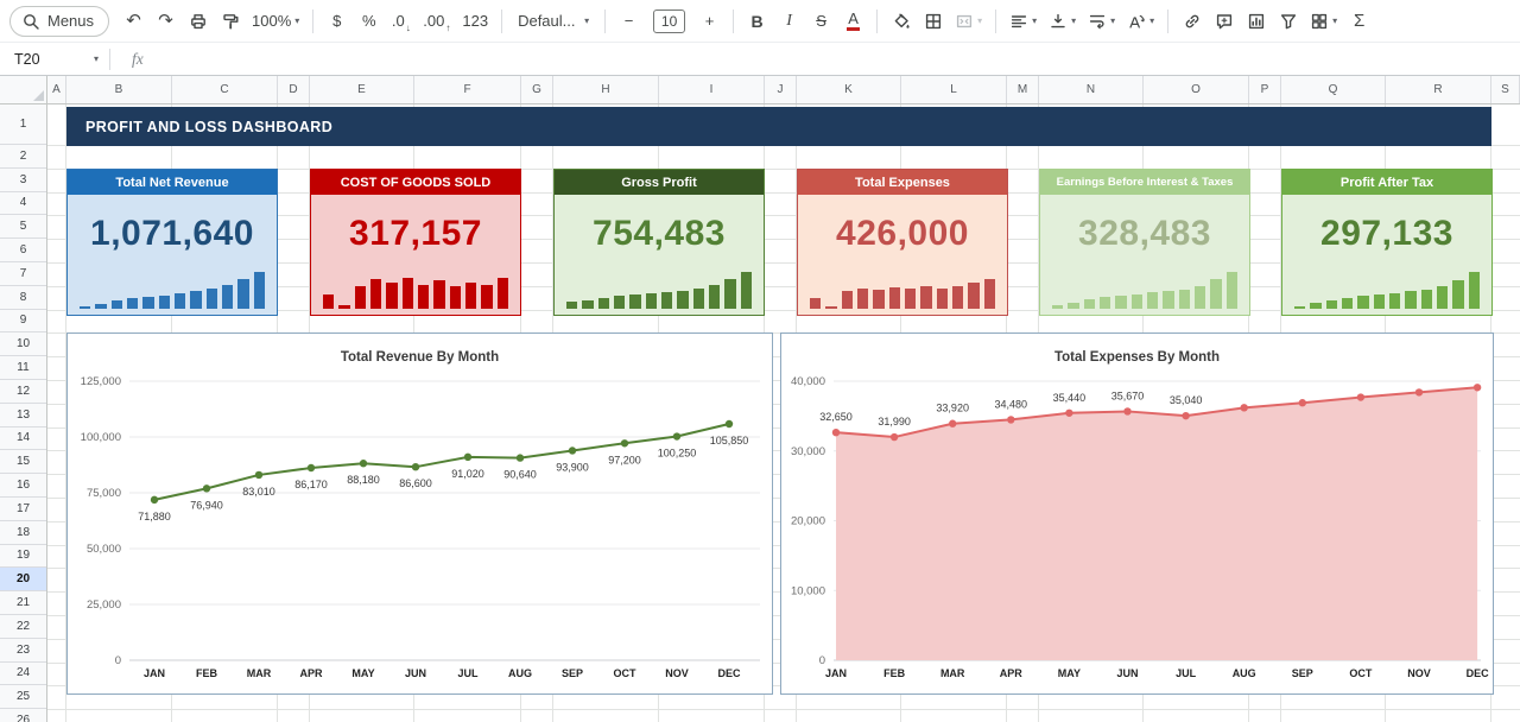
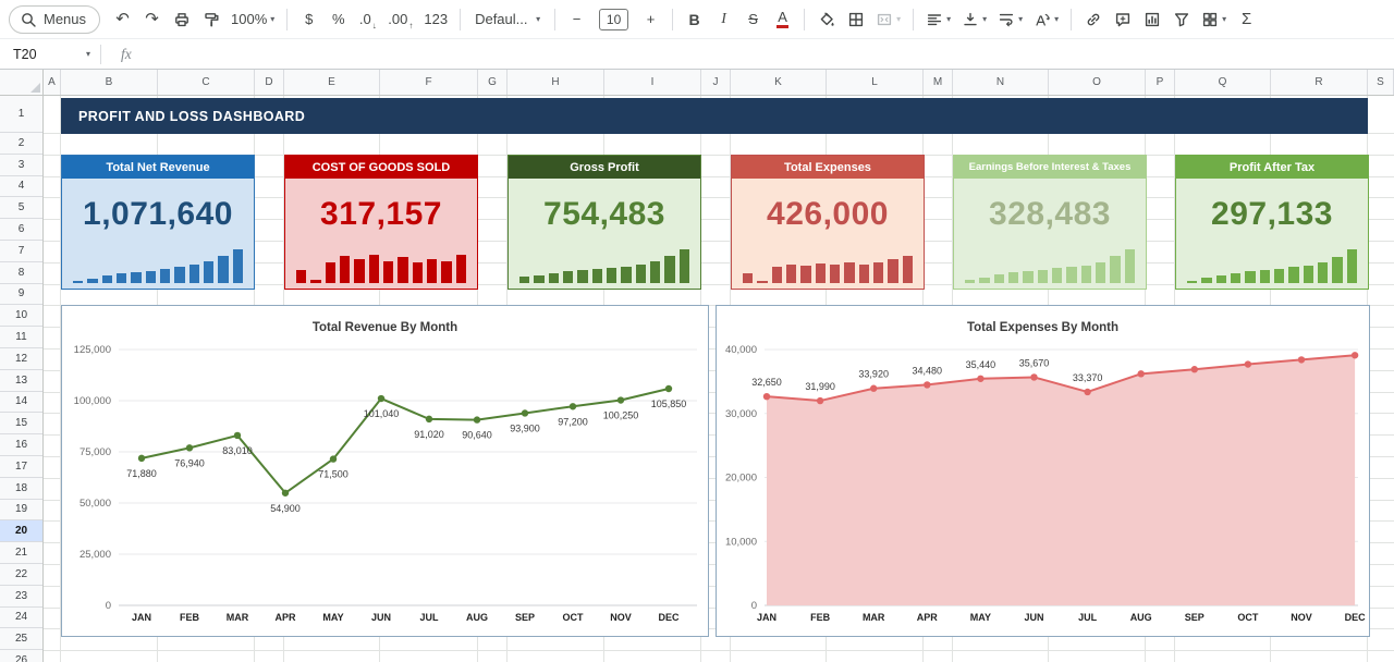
Total Revenue By Month/APR: 86,170 -> 54,900
Total Revenue By Month/MAY: 88,180 -> 71,500
Total Revenue By Month/JUN: 86,600 -> 101,040
Total Expenses By Month/JUL: 35,040 -> 33,370
